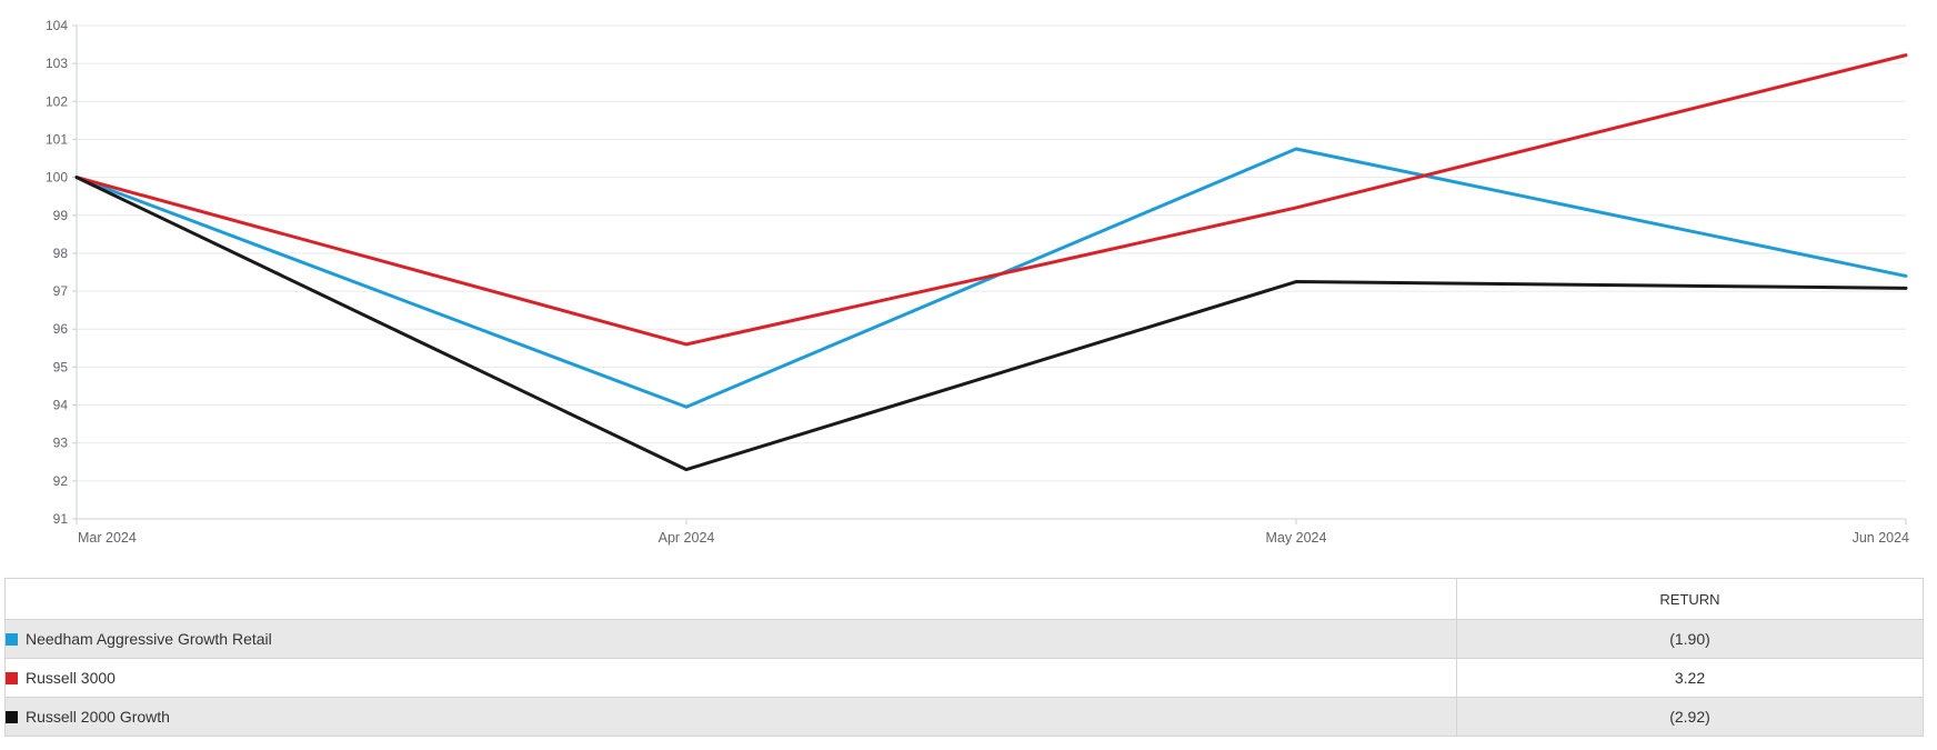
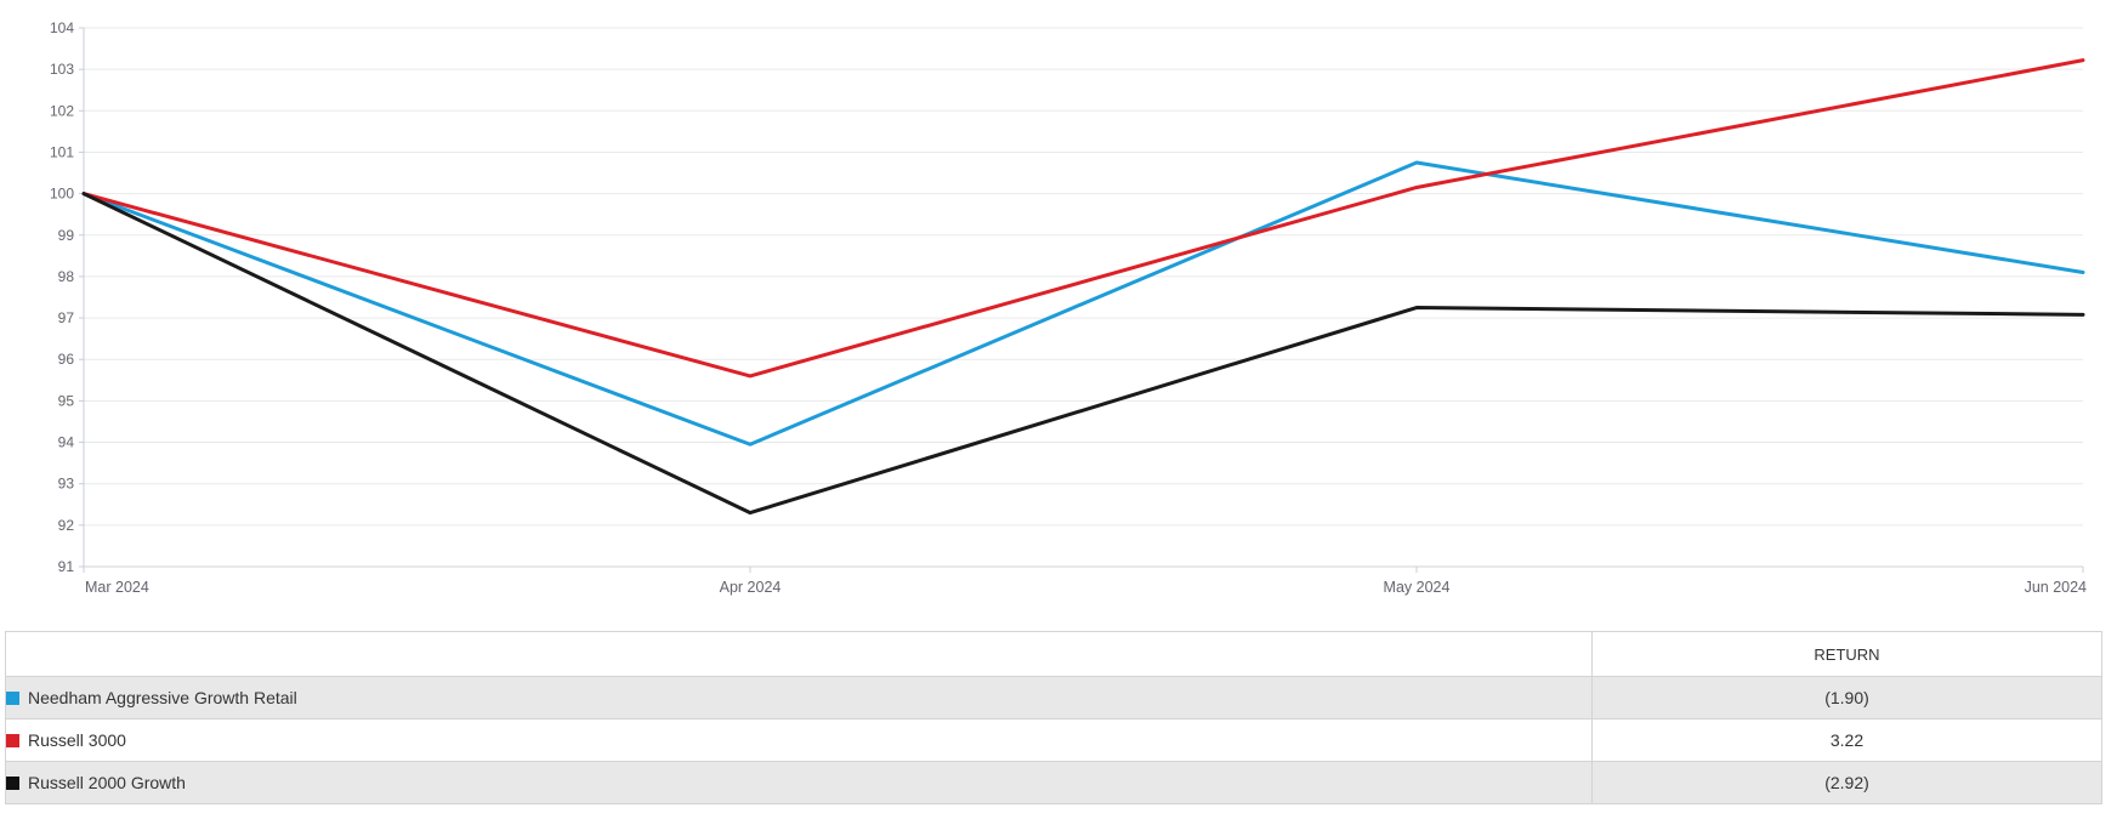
Russell 3000/May 2024: 99.2 -> 100.2
Needham Aggressive Growth Retail/Jun 2024: 97.4 -> 98.1
